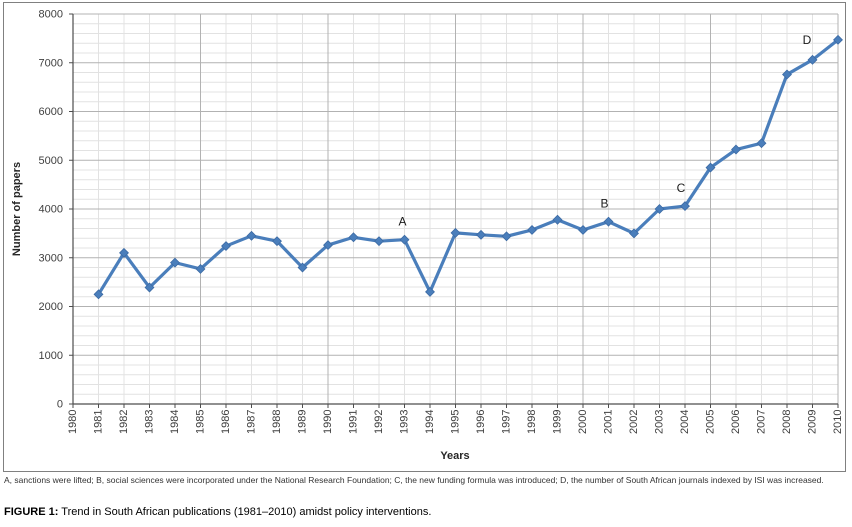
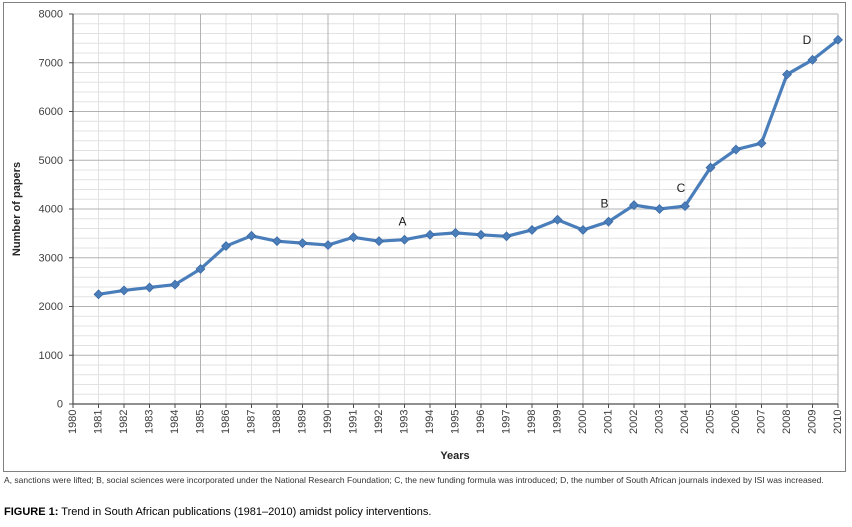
1982: 3100 -> 2300
1984: 2900 -> 2400
1989: 2800 -> 3300
1994: 2300 -> 3500
2002: 3500 -> 4100
